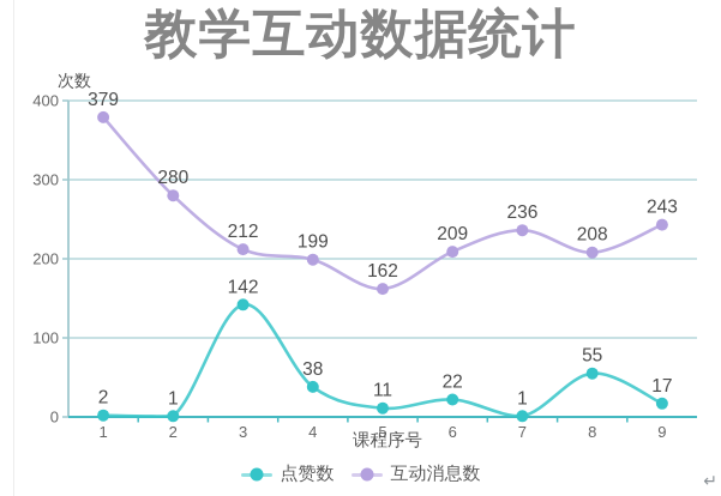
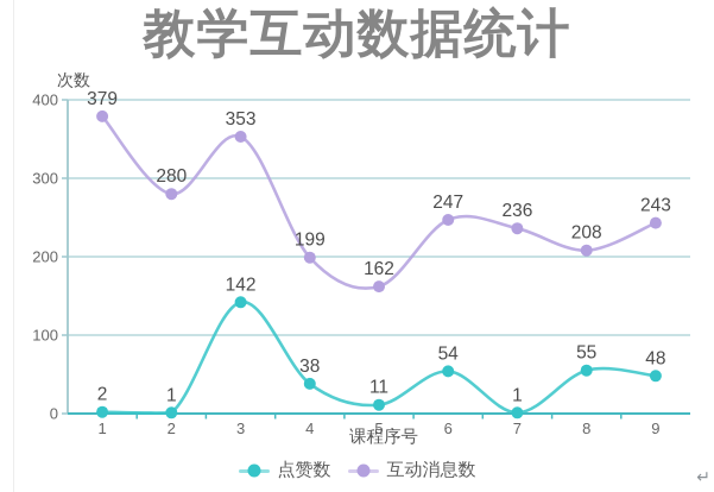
互动消息数/3: 212 -> 353
点赞数/6: 22 -> 54
互动消息数/6: 209 -> 247
点赞数/9: 17 -> 48
